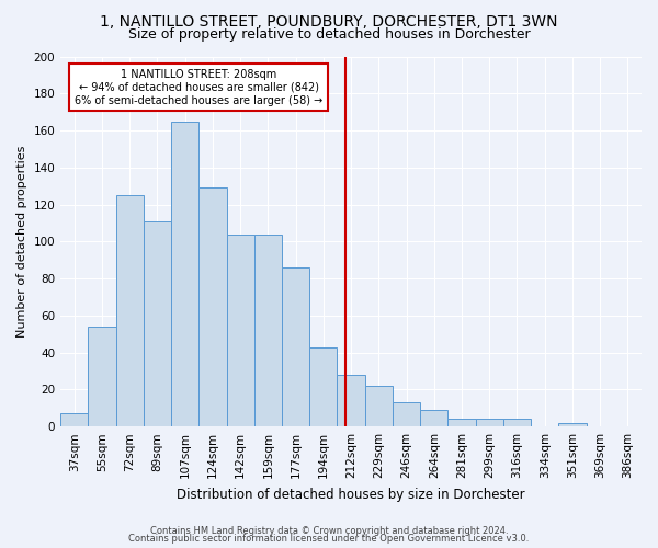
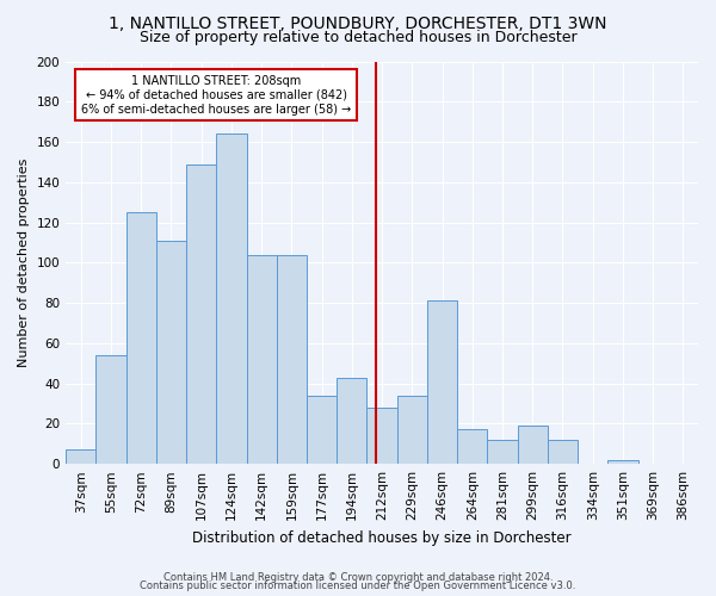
107sqm: 165 -> 149
124sqm: 129 -> 164
177sqm: 86 -> 34
229sqm: 22 -> 34
246sqm: 13 -> 81
264sqm: 9 -> 17
281sqm: 4 -> 12
299sqm: 4 -> 19
316sqm: 4 -> 12
